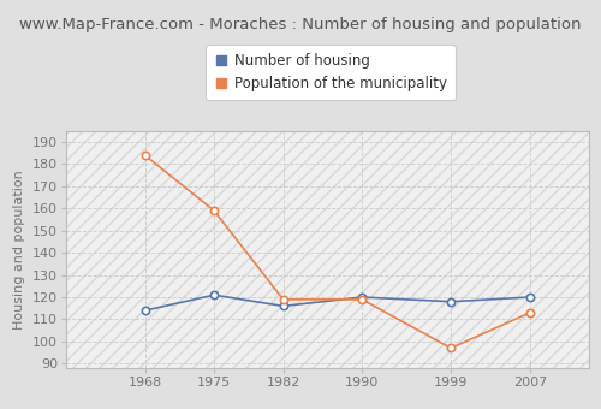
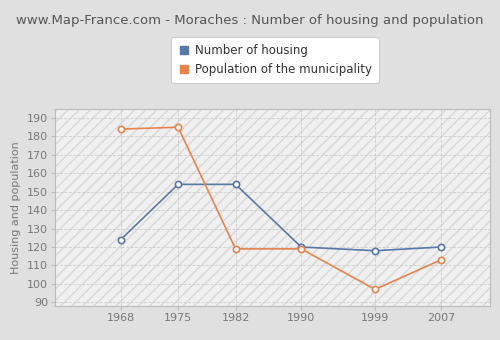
Number of housing/1968: 114 -> 124
Number of housing/1975: 121 -> 154
Population of the municipality/1975: 159 -> 185
Number of housing/1982: 116 -> 154
